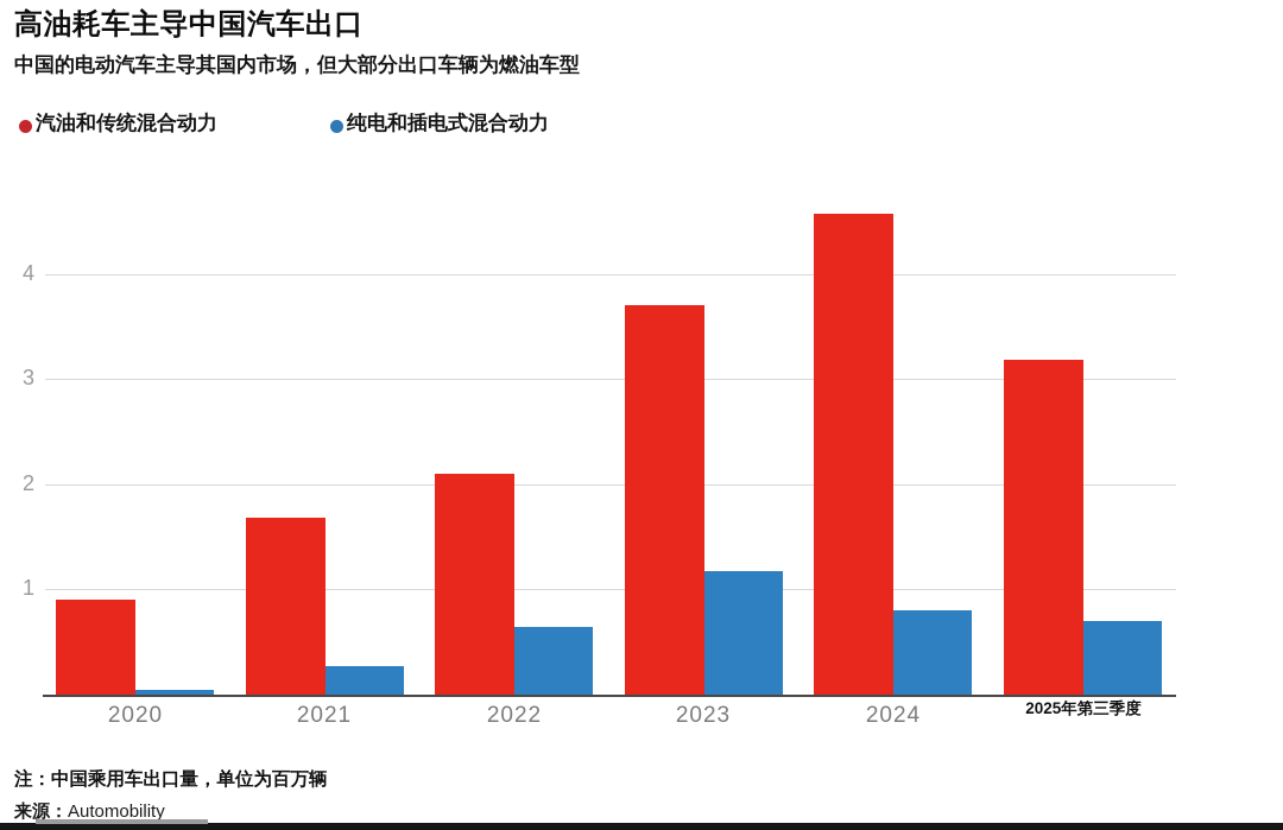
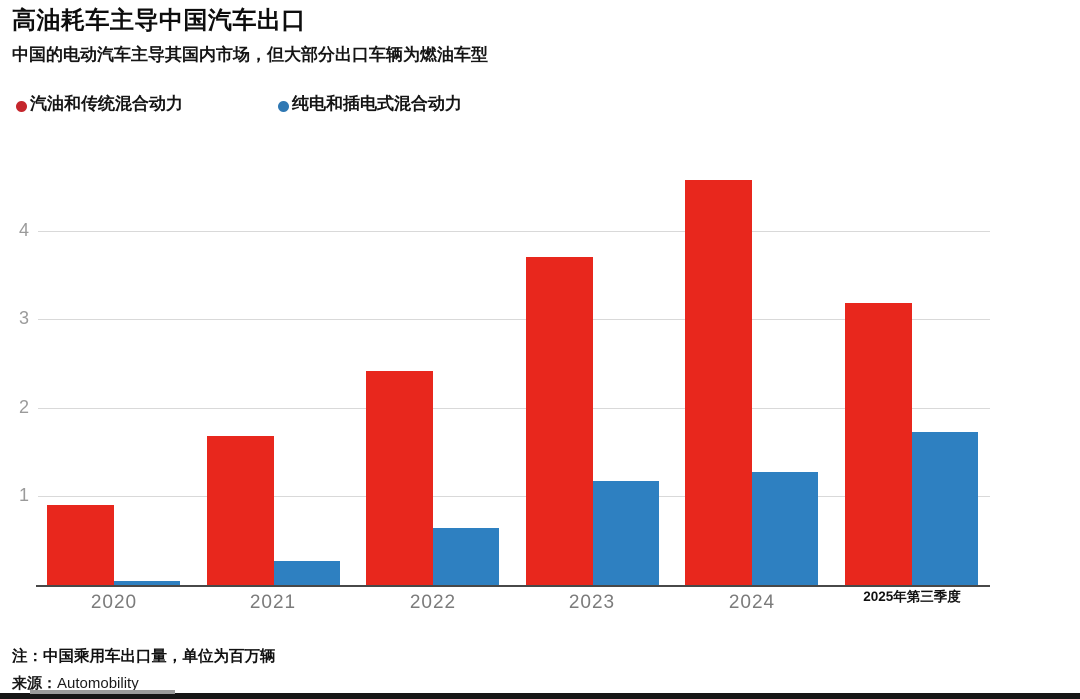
汽油和传统混合动力/2022: 2.1 -> 2.4
纯电和插电式混合动力/2024: 0.8 -> 1.3
纯电和插电式混合动力/2025年第三季度: 0.7 -> 1.7
